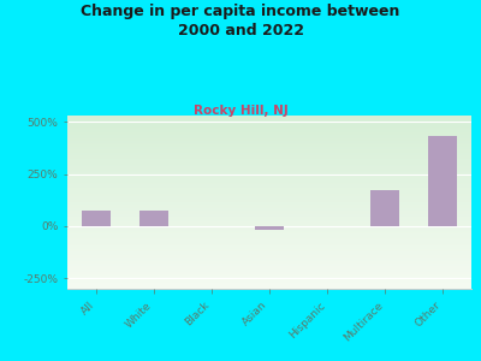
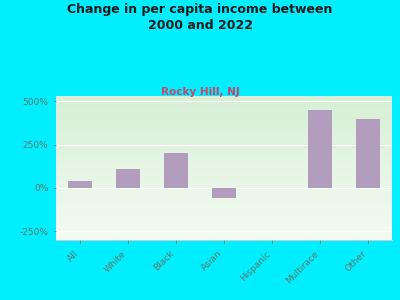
All: 80% -> 40%
White: 80% -> 110%
Black: 0% -> 200%
Asian: -20% -> -60%
Multirace: 180% -> 450%
Other: 430% -> 400%
